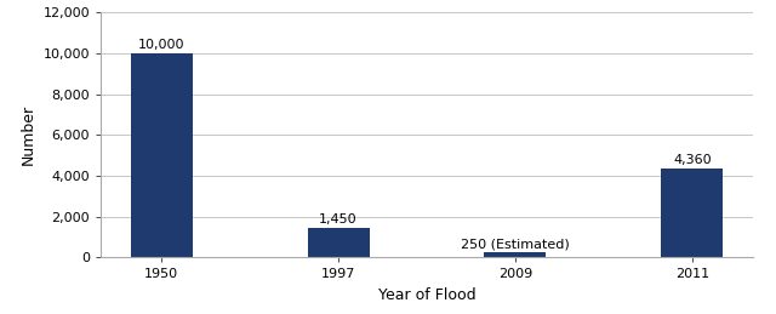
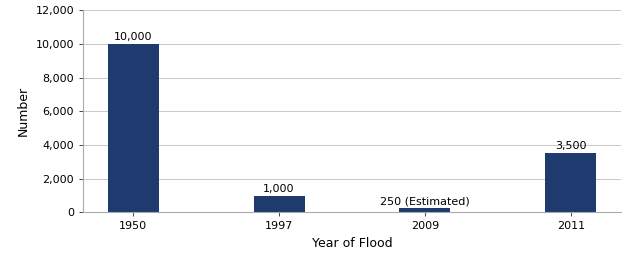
1997: 1,450 -> 1,000
2011: 4,360 -> 3,500
